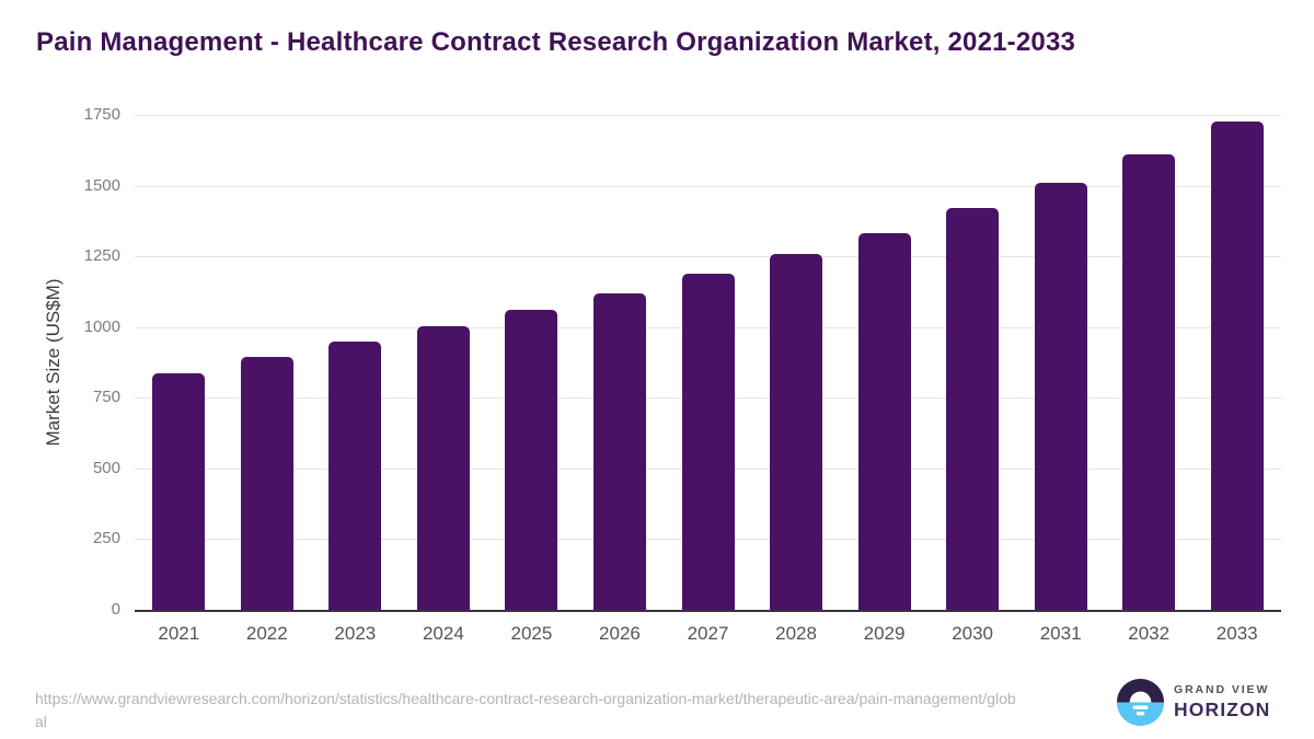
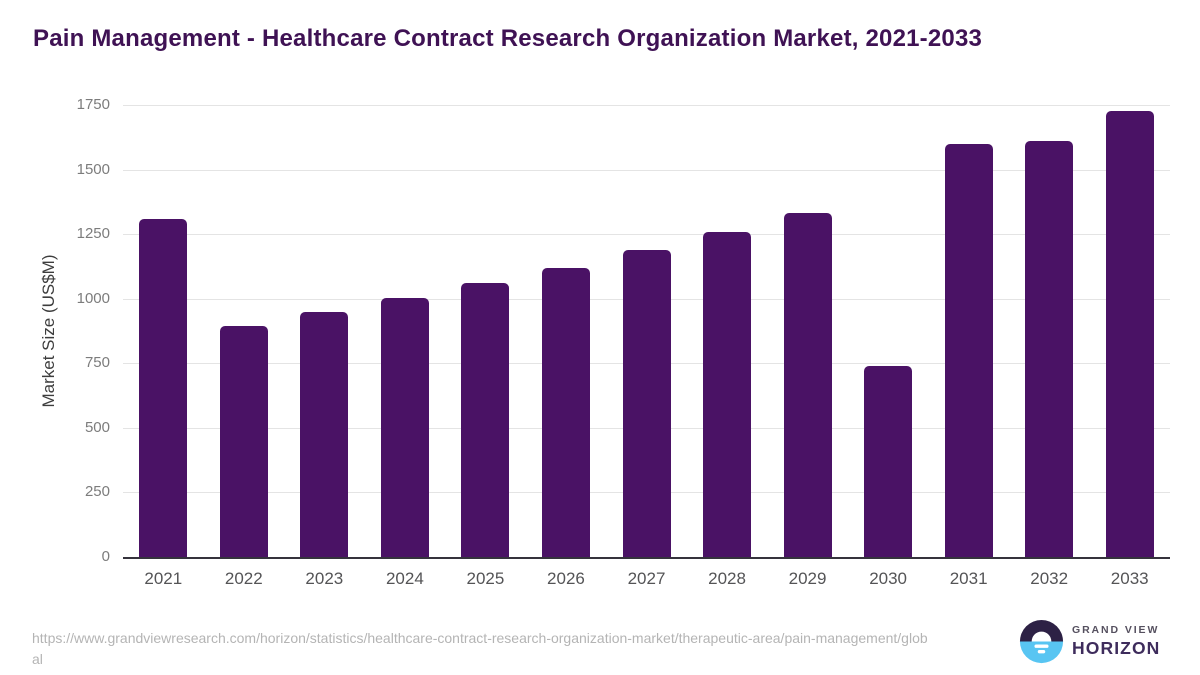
2021: 840 -> 1310
2030: 1420 -> 740
2031: 1510 -> 1600
